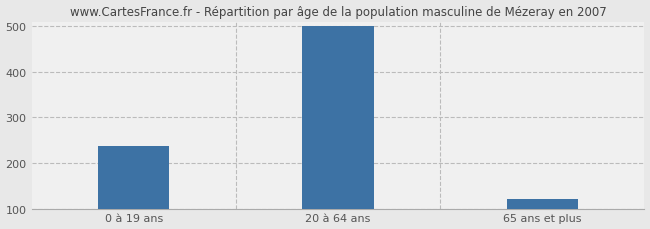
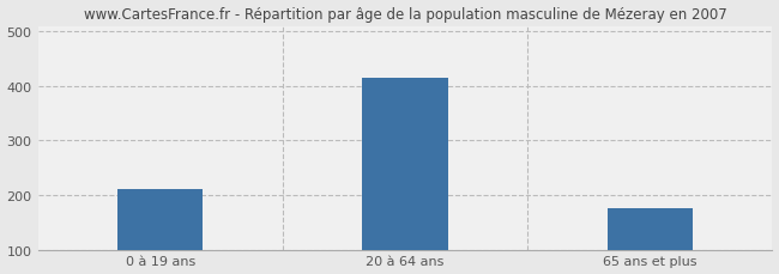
0 à 19 ans: 238 -> 210
20 à 64 ans: 500 -> 415
65 ans et plus: 120 -> 175
